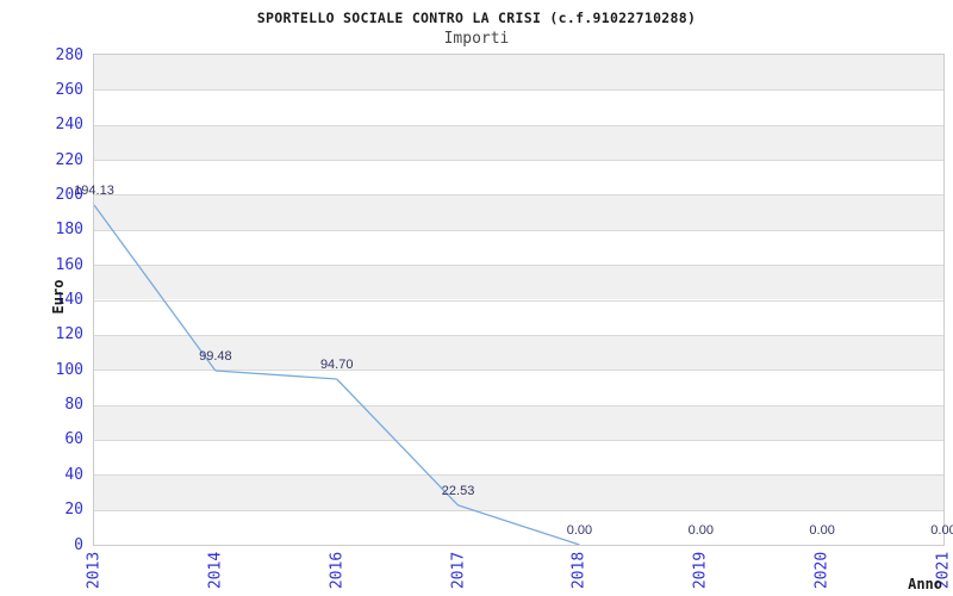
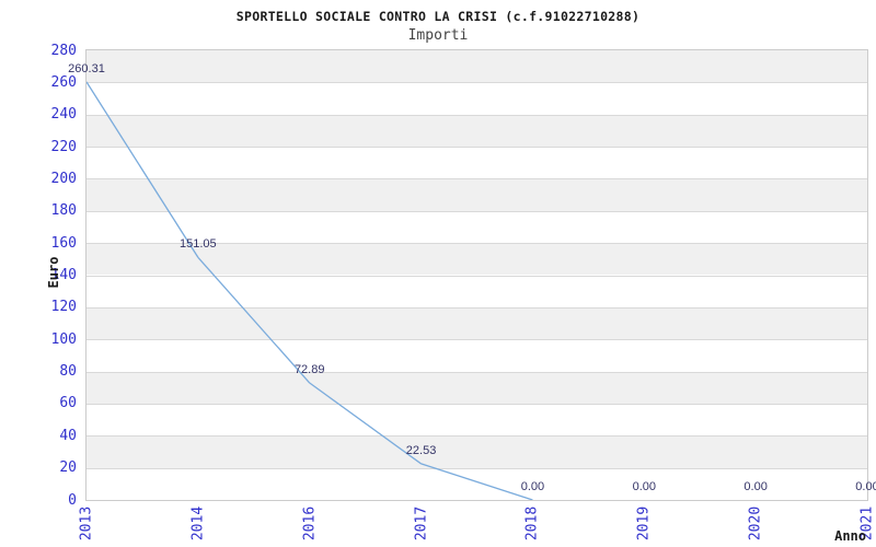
2013: 194.13 -> 260.31
2014: 99.48 -> 151.05
2016: 94.70 -> 72.89
